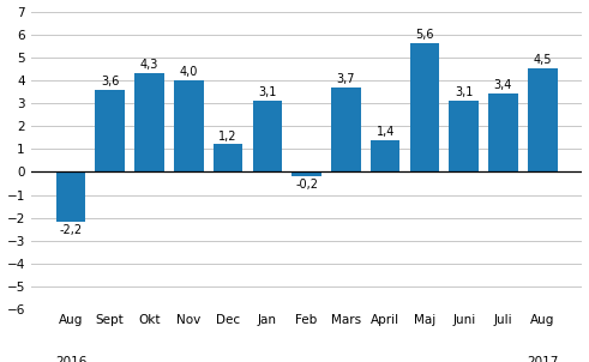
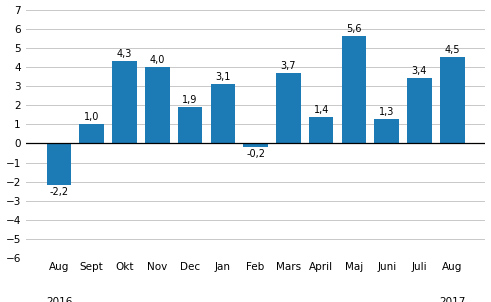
Sept: 3,6 -> 1,0
Dec: 1,2 -> 1,9
Juni: 3,1 -> 1,3
